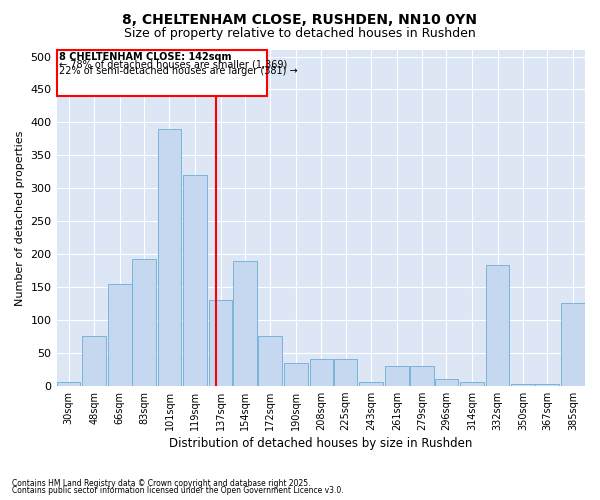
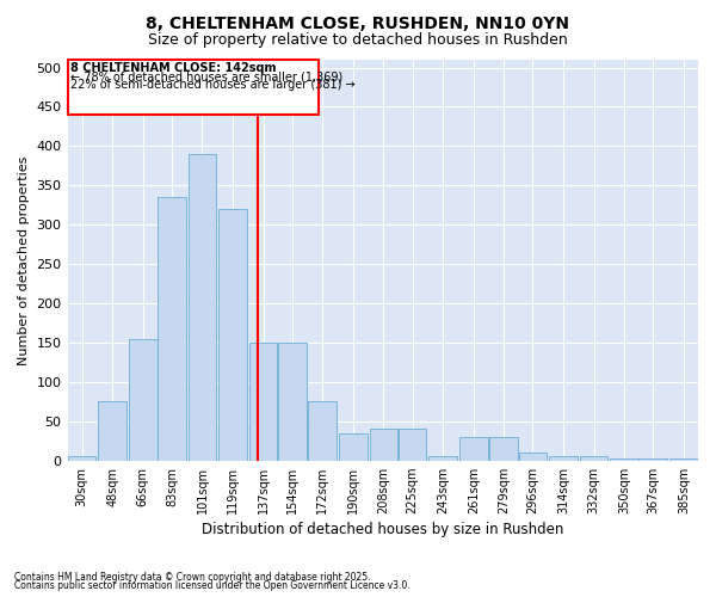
83sqm: 192 -> 335
137sqm: 130 -> 150
154sqm: 190 -> 150
332sqm: 184 -> 5
385sqm: 126 -> 2
